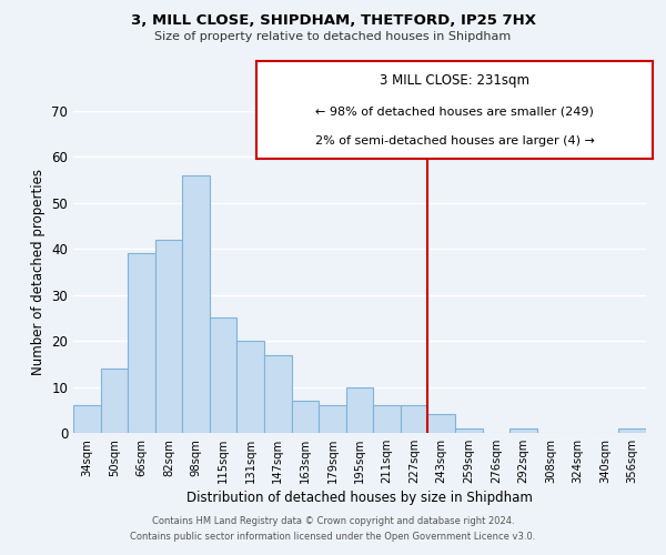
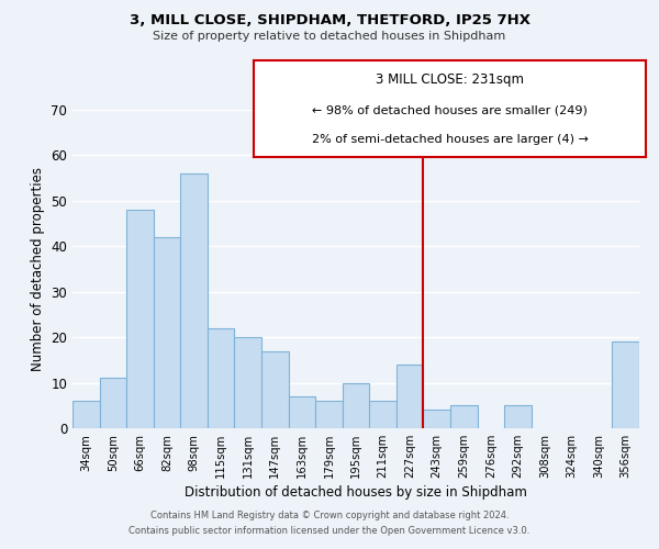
50sqm: 14 -> 11
66sqm: 39 -> 48
115sqm: 25 -> 22
227sqm: 6 -> 14
259sqm: 1 -> 5
292sqm: 1 -> 5
356sqm: 1 -> 19
